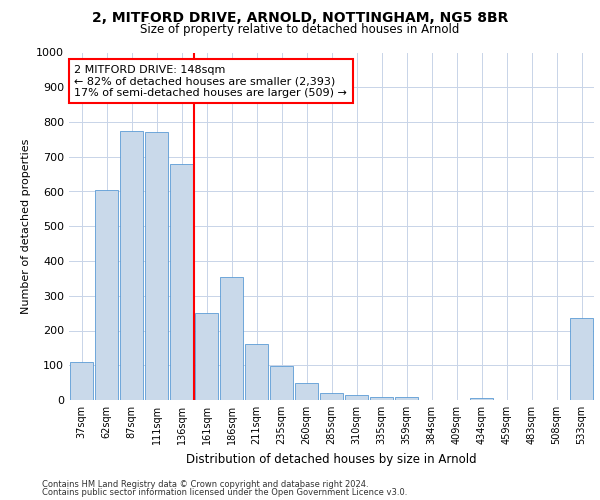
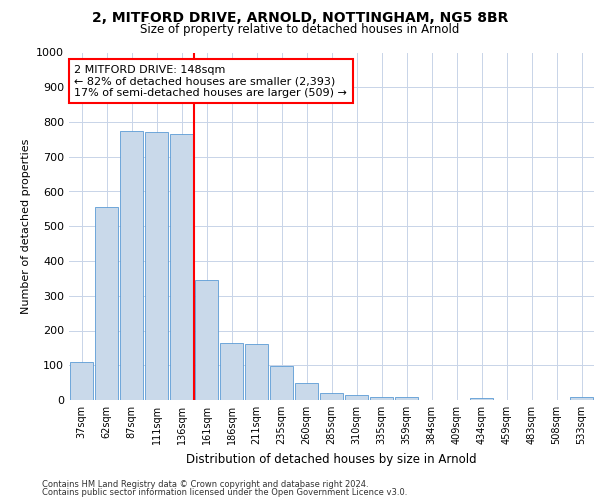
62sqm: 605 -> 555
136sqm: 680 -> 765
161sqm: 250 -> 345
186sqm: 355 -> 163
533sqm: 235 -> 10
